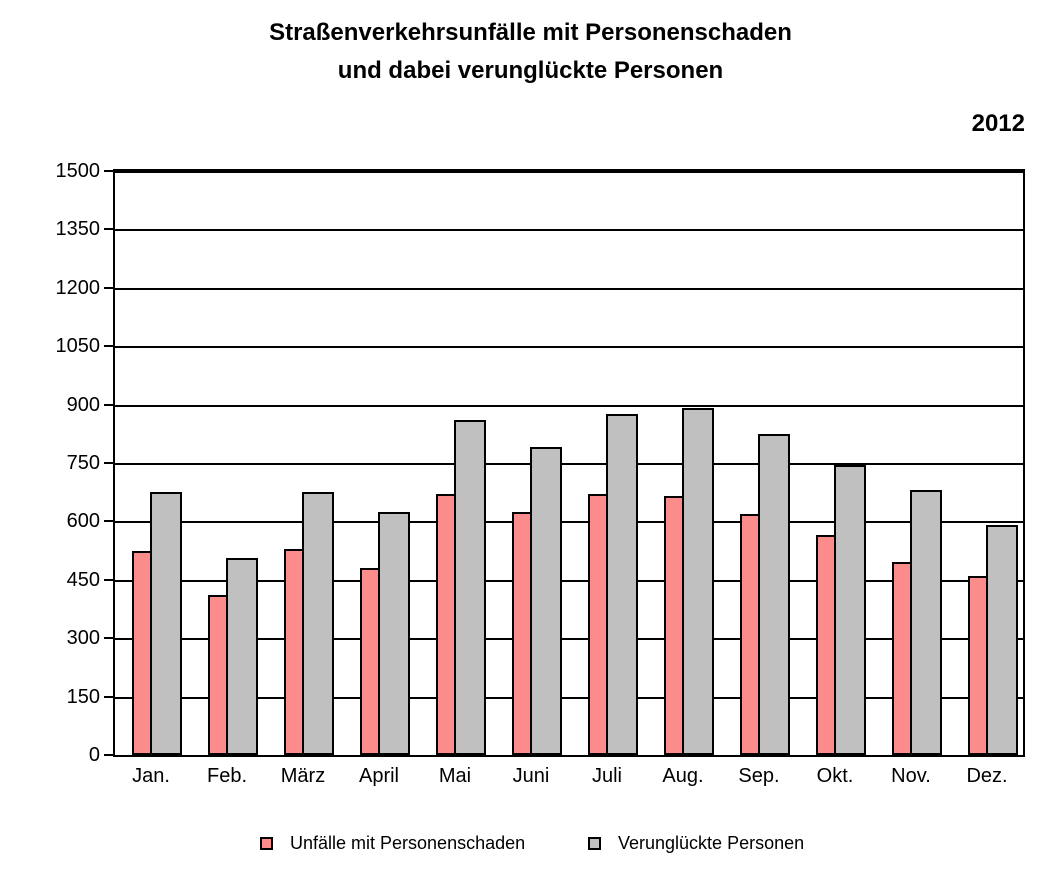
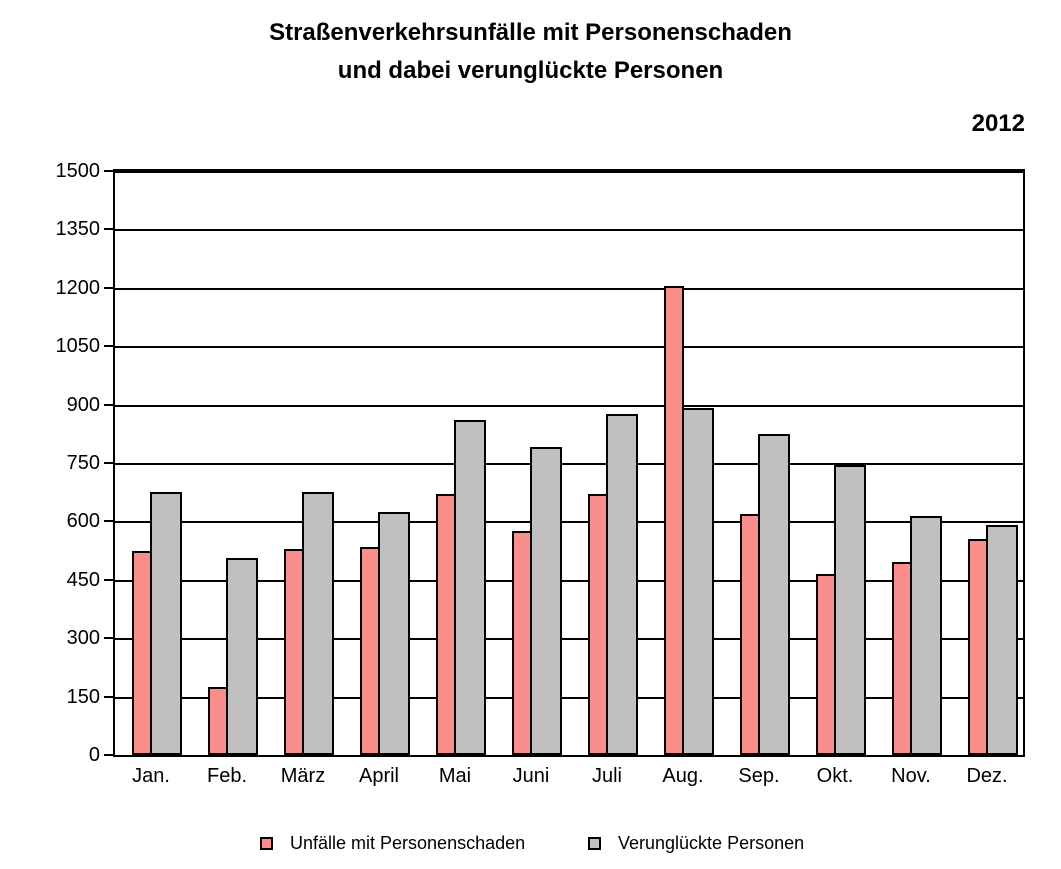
Unfälle mit Personenschaden/Feb.: 400 -> 170
Unfälle mit Personenschaden/April: 480 -> 530
Unfälle mit Personenschaden/Juni: 620 -> 570
Unfälle mit Personenschaden/Aug.: 660 -> 1200
Unfälle mit Personenschaden/Okt.: 560 -> 460
Verunglückte Personen/Nov.: 680 -> 610
Unfälle mit Personenschaden/Dez.: 460 -> 550
